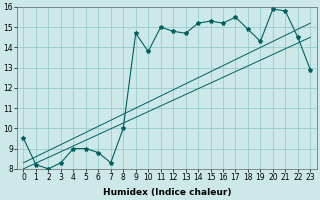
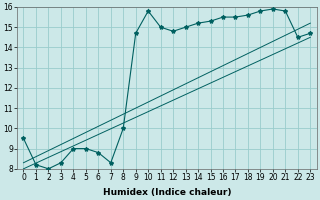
10: 13.8 -> 15.8
13: 14.7 -> 15.0
16: 15.2 -> 15.5
18: 14.9 -> 15.6
19: 14.3 -> 15.8
23: 12.9 -> 14.7
